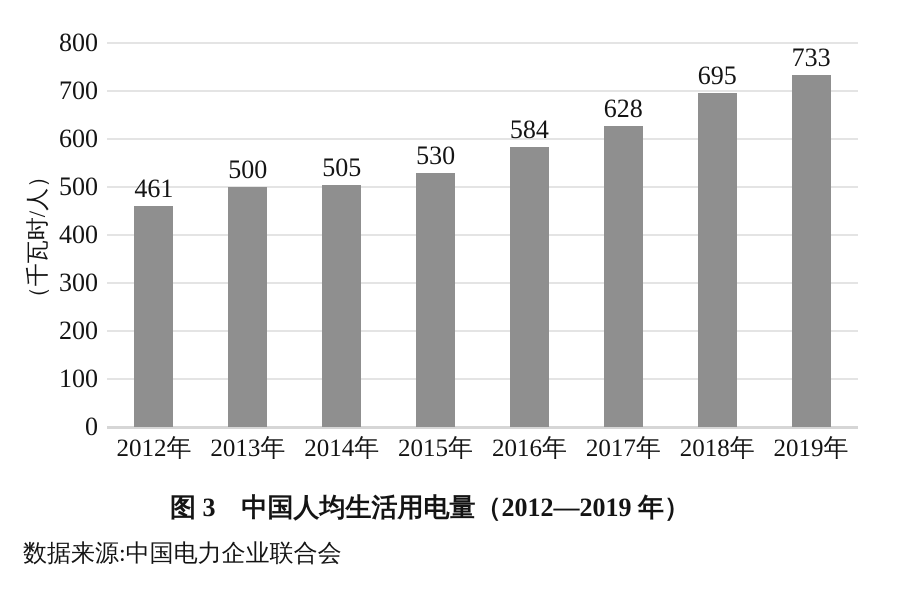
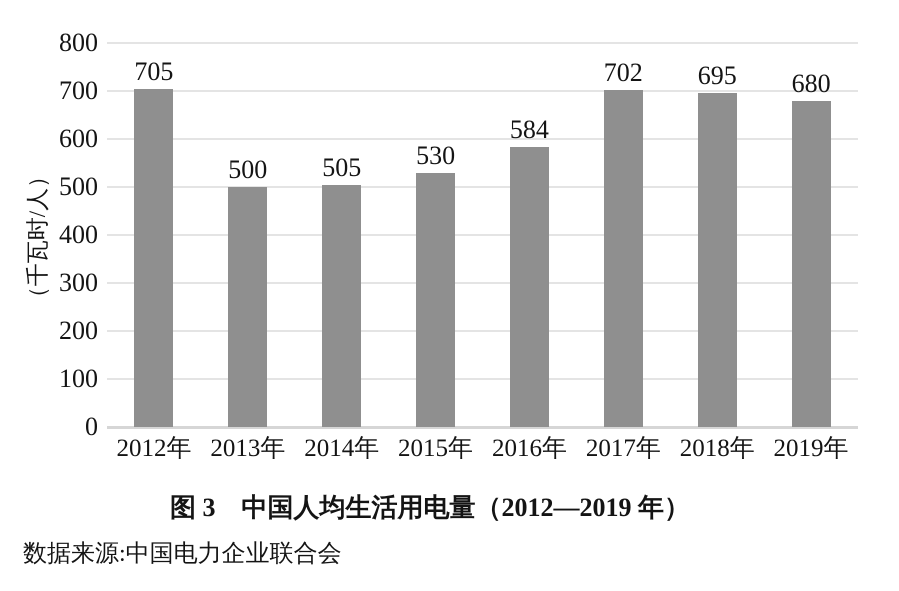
2012年: 461 -> 705
2017年: 628 -> 702
2019年: 733 -> 680
